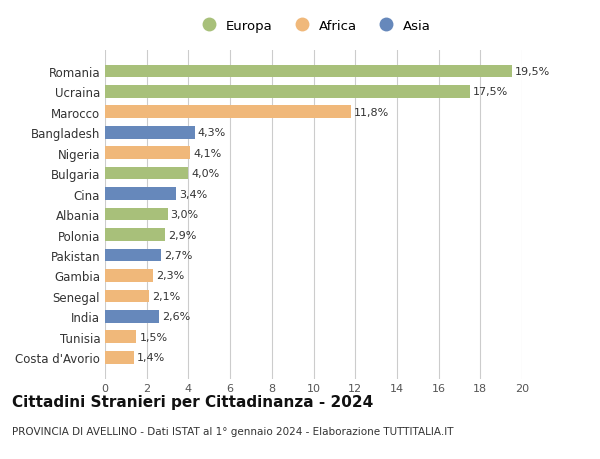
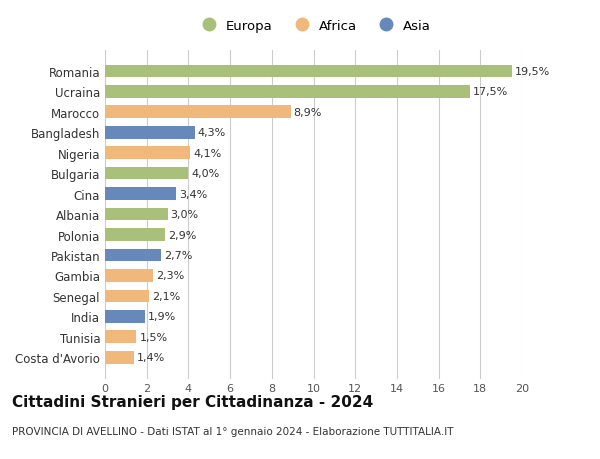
Marocco: 11,8% -> 8,9%
India: 2,6% -> 1,9%
